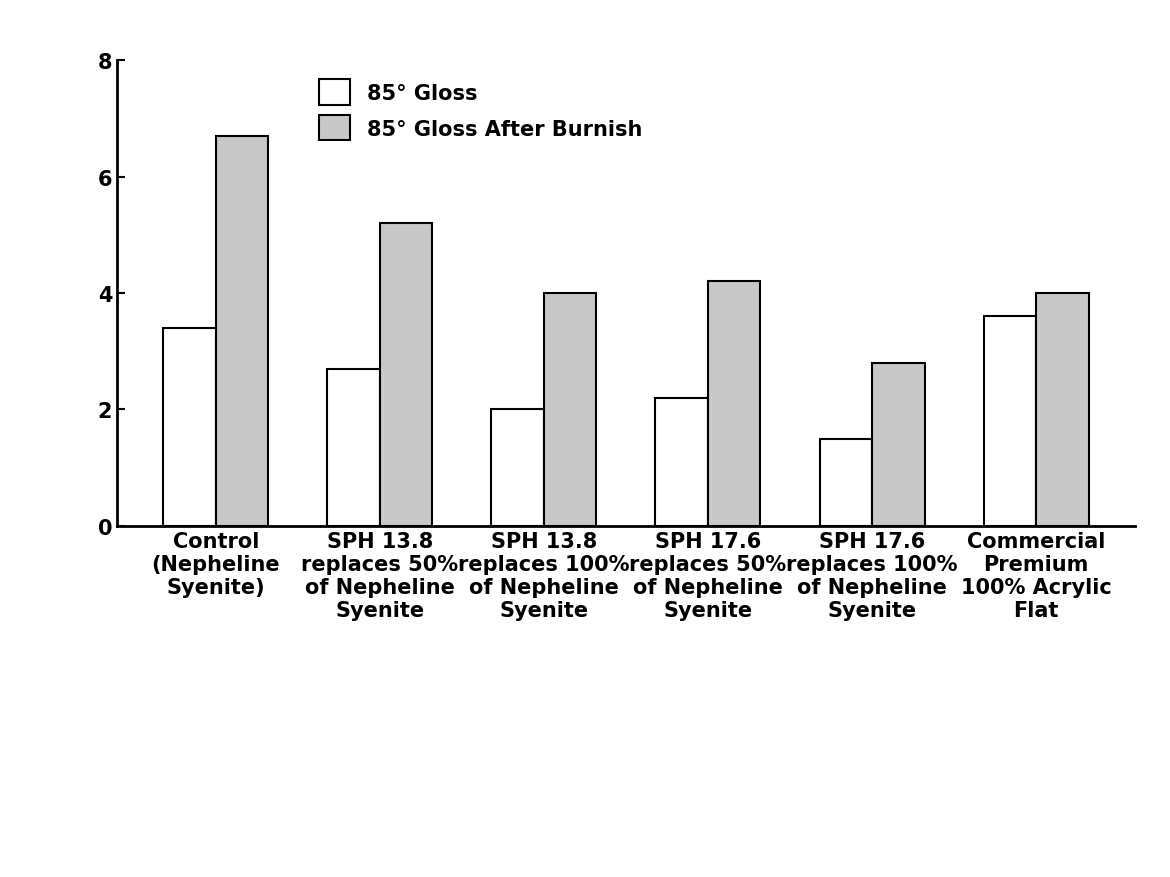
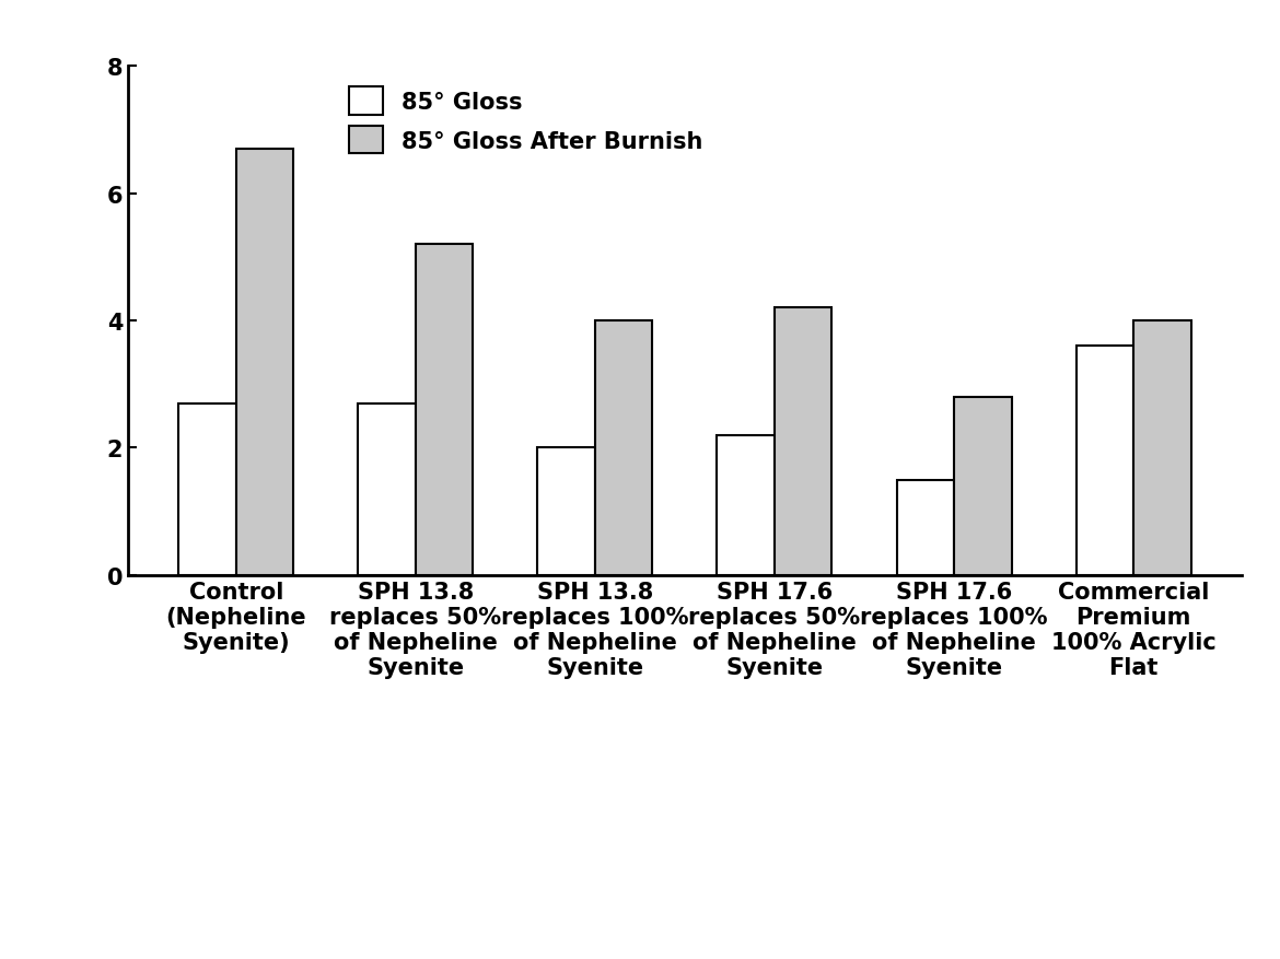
85° Gloss/Control (Nepheline Syenite): 3.4 -> 2.7
